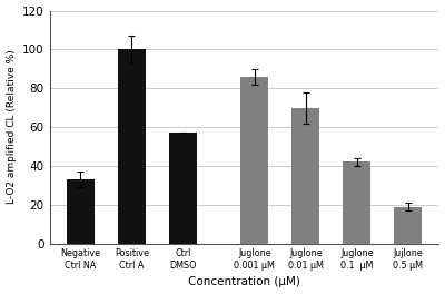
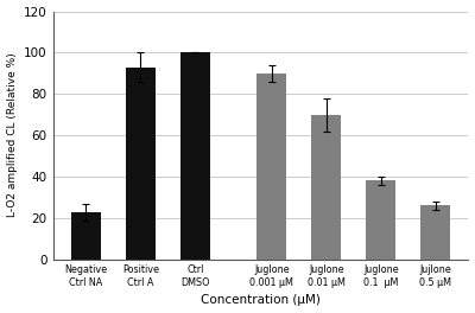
Negative Ctrl NA: 33 -> 23
Positive Ctrl A: 100 -> 93
Ctrl DMSO: 57 -> 100
Juglone 0.001 μM: 86 -> 90
Juglone 0.1 μM: 42 -> 38
Jujlone 0.5 μM: 19 -> 26
